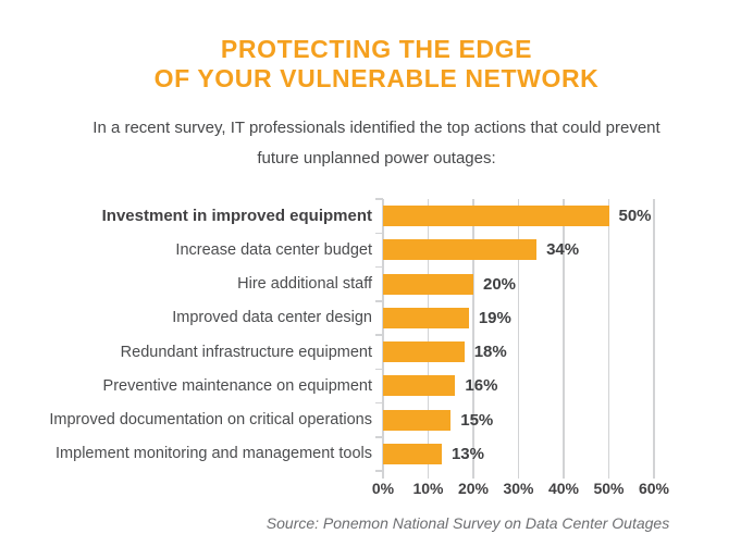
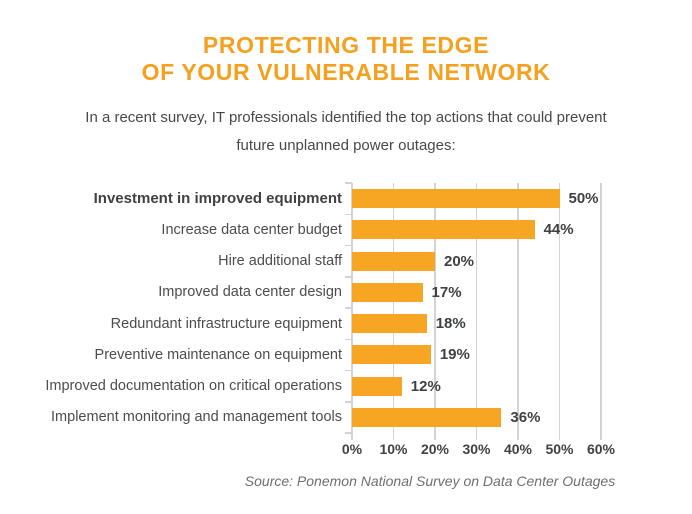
Increase data center budget: 34% -> 44%
Improved data center design: 19% -> 17%
Preventive maintenance on equipment: 16% -> 19%
Improved documentation on critical operations: 15% -> 12%
Implement monitoring and management tools: 13% -> 36%
